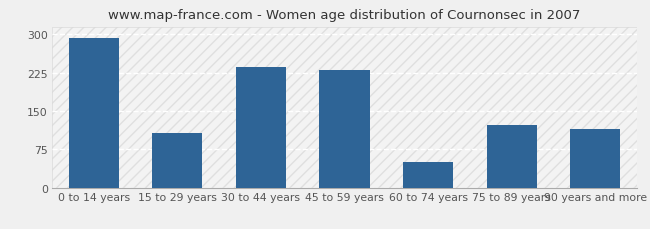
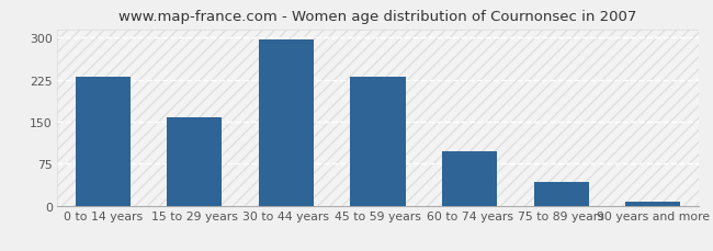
0 to 14 years: 292 -> 230
15 to 29 years: 106 -> 157
30 to 44 years: 236 -> 297
60 to 74 years: 50 -> 97
75 to 89 years: 122 -> 42
90 years and more: 114 -> 8
